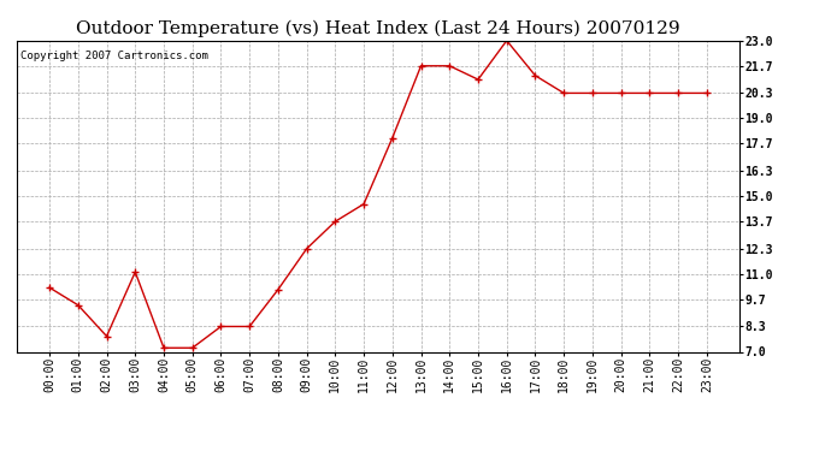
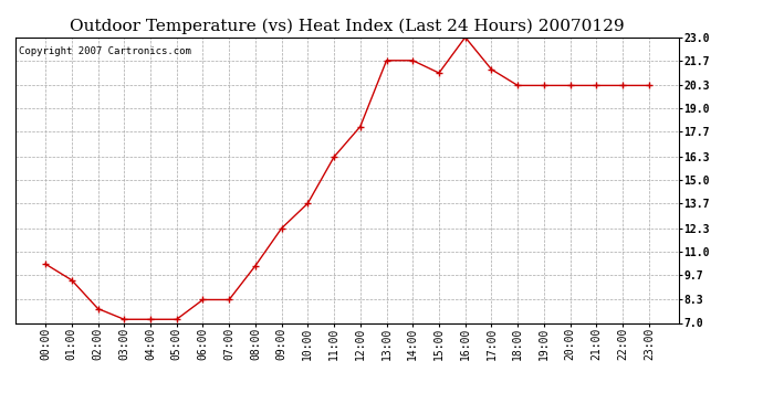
03:00: 11.1 -> 7.2
11:00: 14.6 -> 16.3
